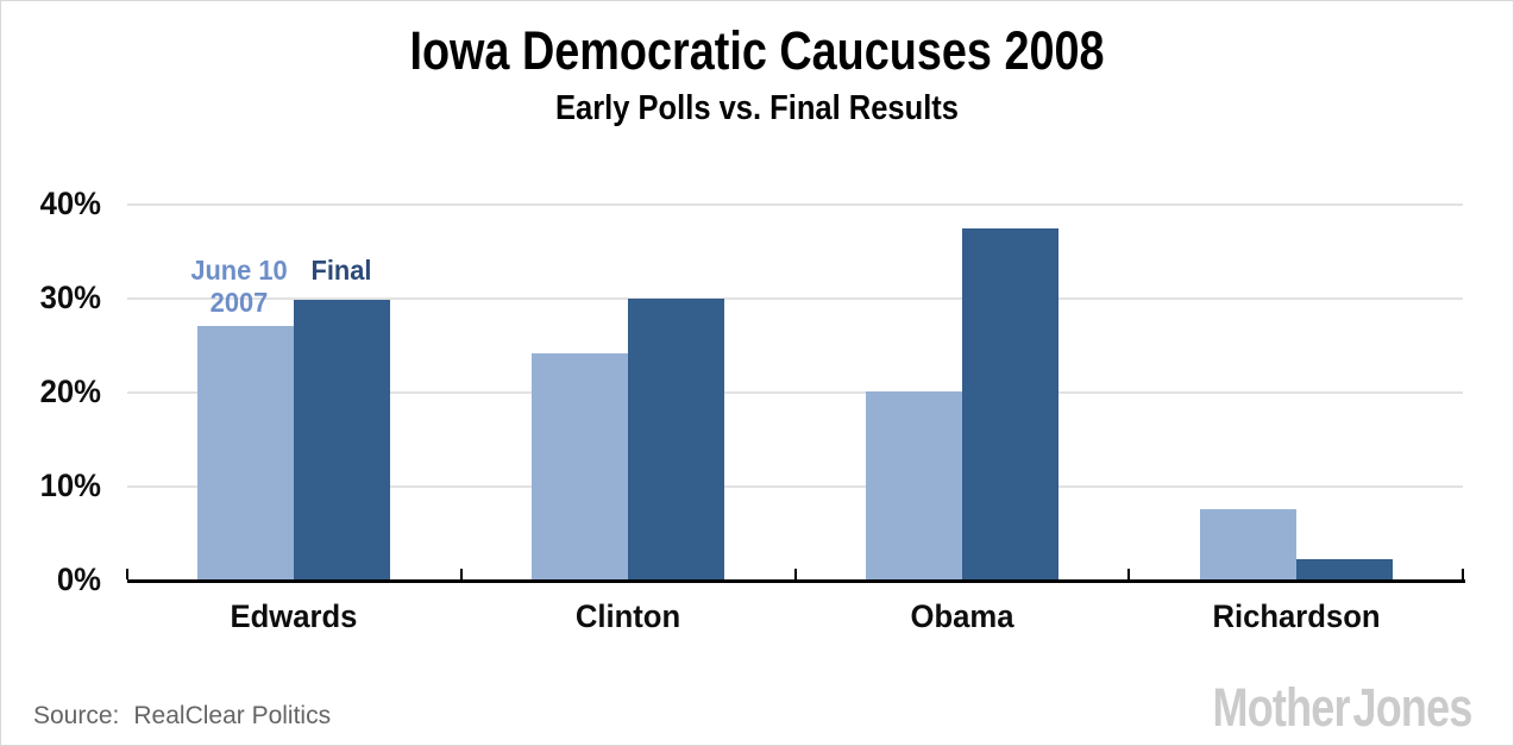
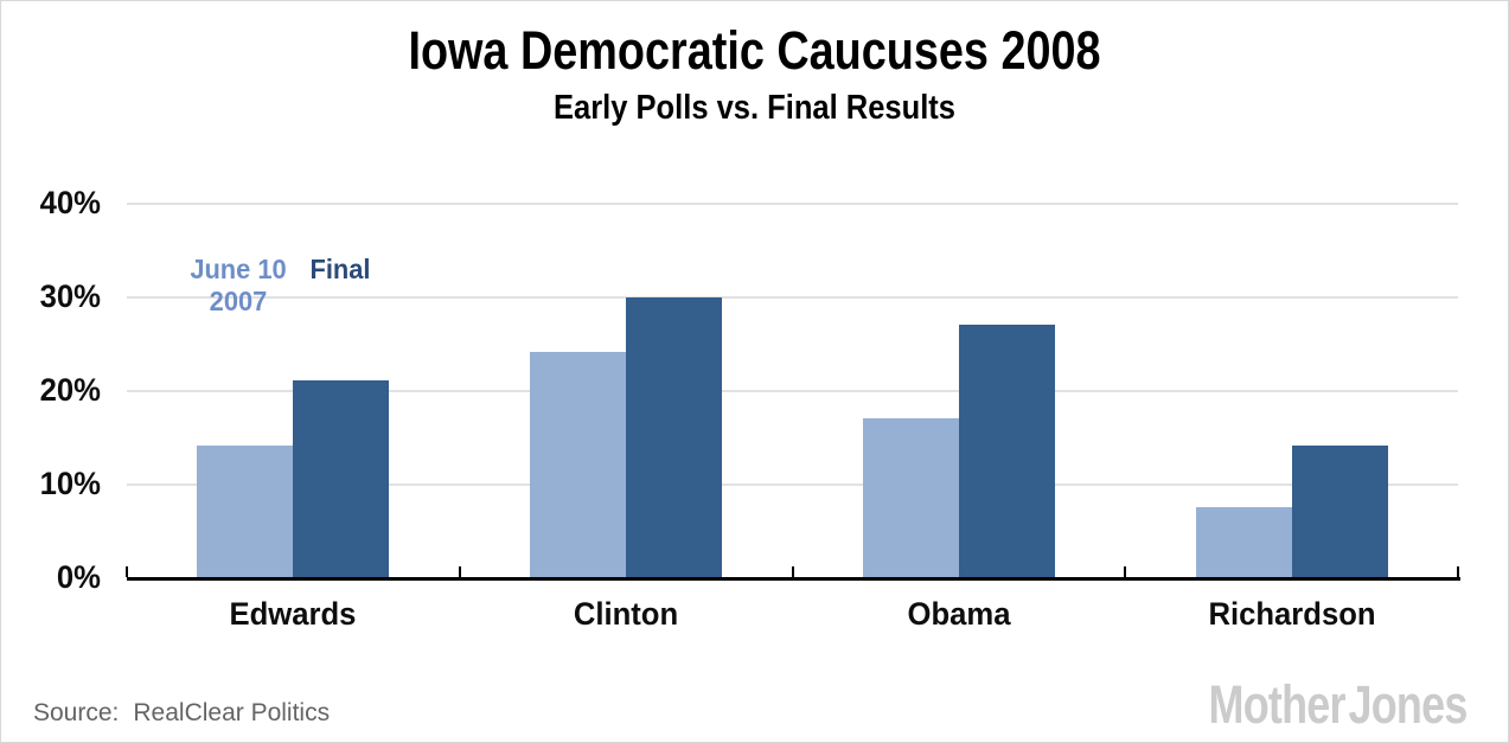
June 10 2007/Edwards: 27% -> 14%
Final/Edwards: 30% -> 21%
June 10 2007/Obama: 20% -> 17%
Final/Obama: 37% -> 27%
Final/Richardson: 2% -> 14%
